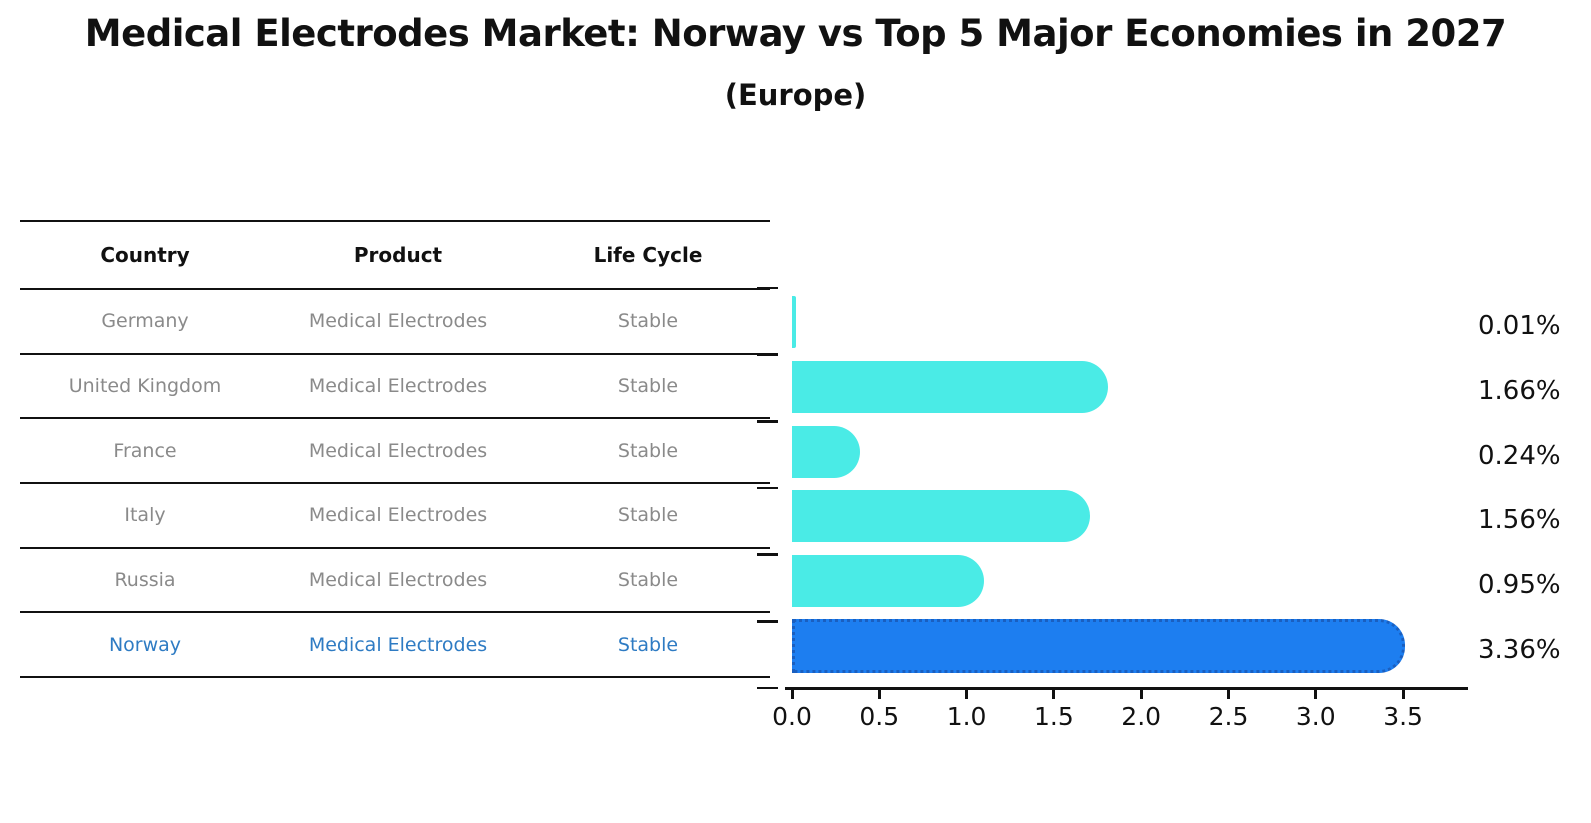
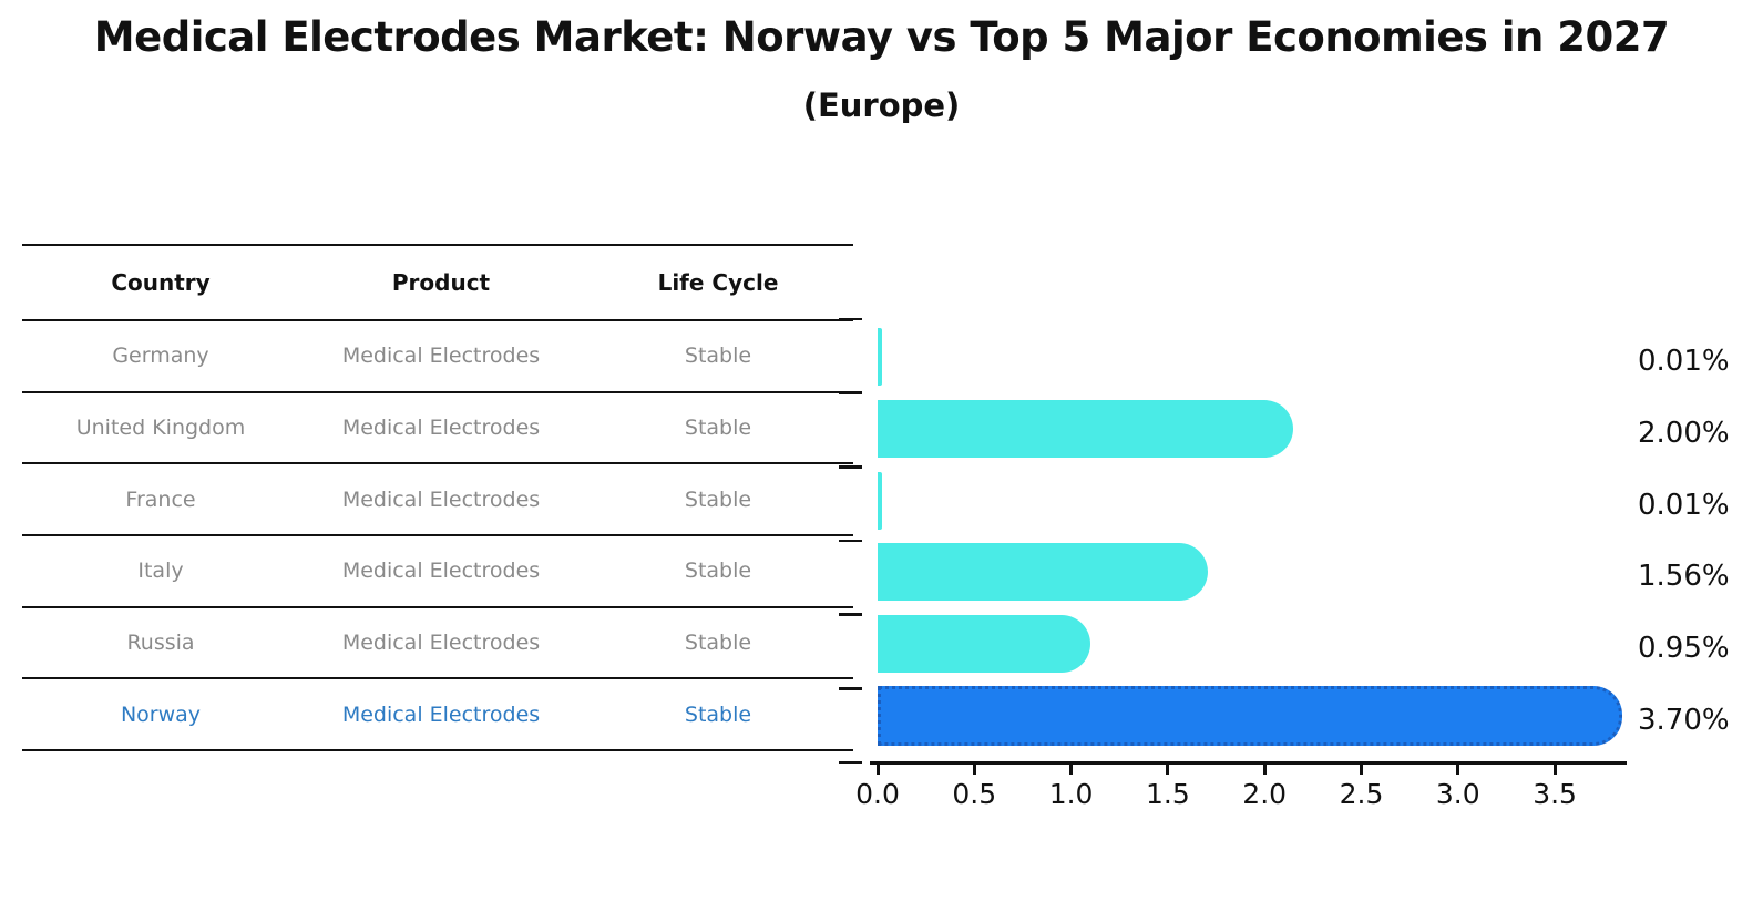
United Kingdom: 1.66% -> 2.00%
France: 0.24% -> 0.01%
Norway: 3.36% -> 3.70%
